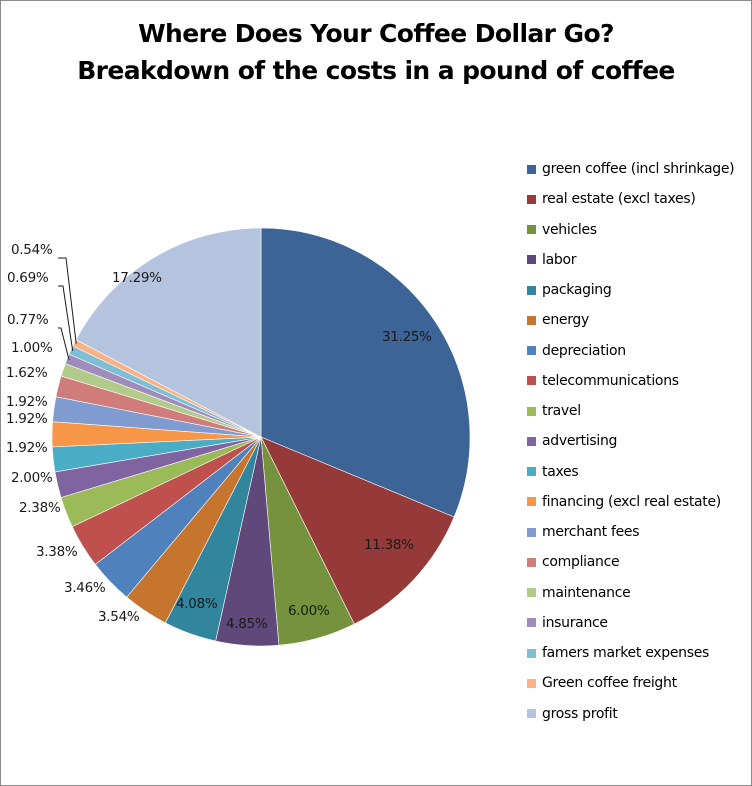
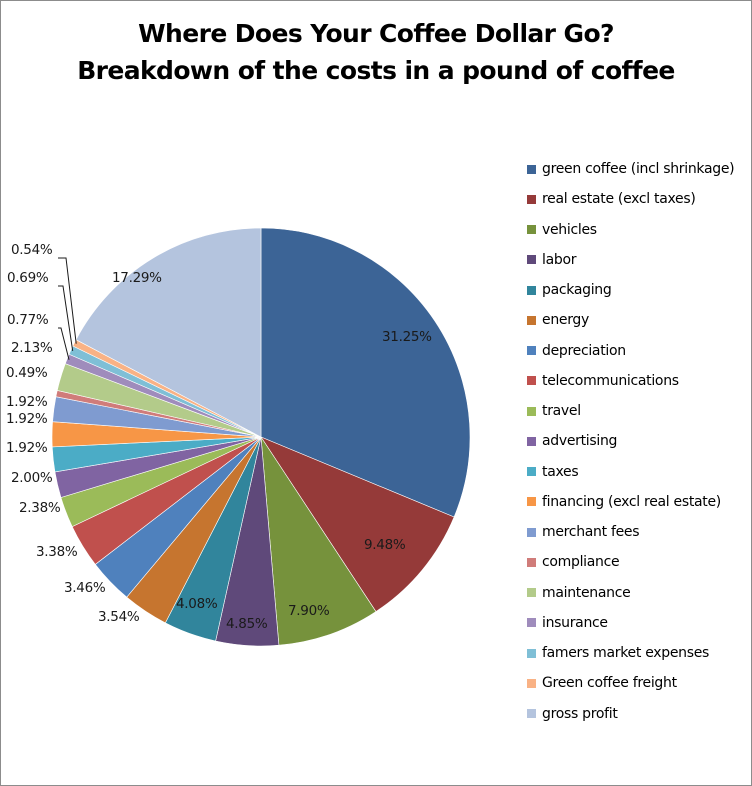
real estate (excl taxes): 11.38% -> 9.48%
vehicles: 6.00% -> 7.90%
compliance: 1.62% -> 0.49%
maintenance: 1.00% -> 2.13%
